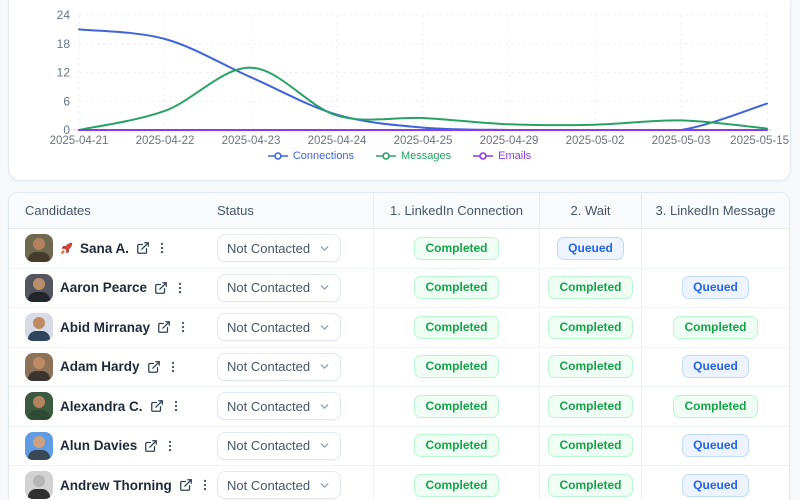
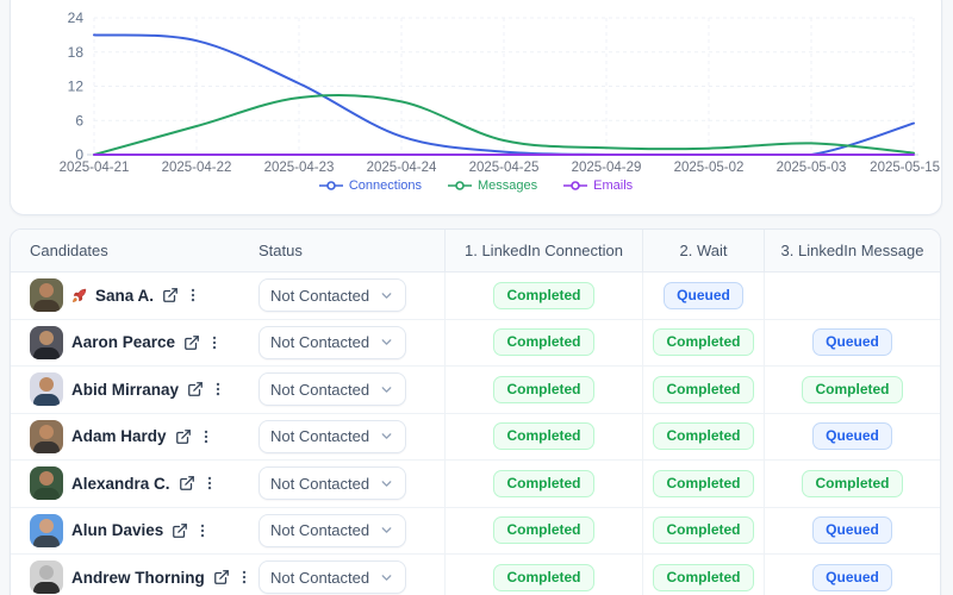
Connections/2025-04-22: 19 -> 20
Messages/2025-04-22: 4 -> 5
Connections/2025-04-23: 11 -> 12
Messages/2025-04-23: 13 -> 10
Messages/2025-04-24: 3 -> 9
